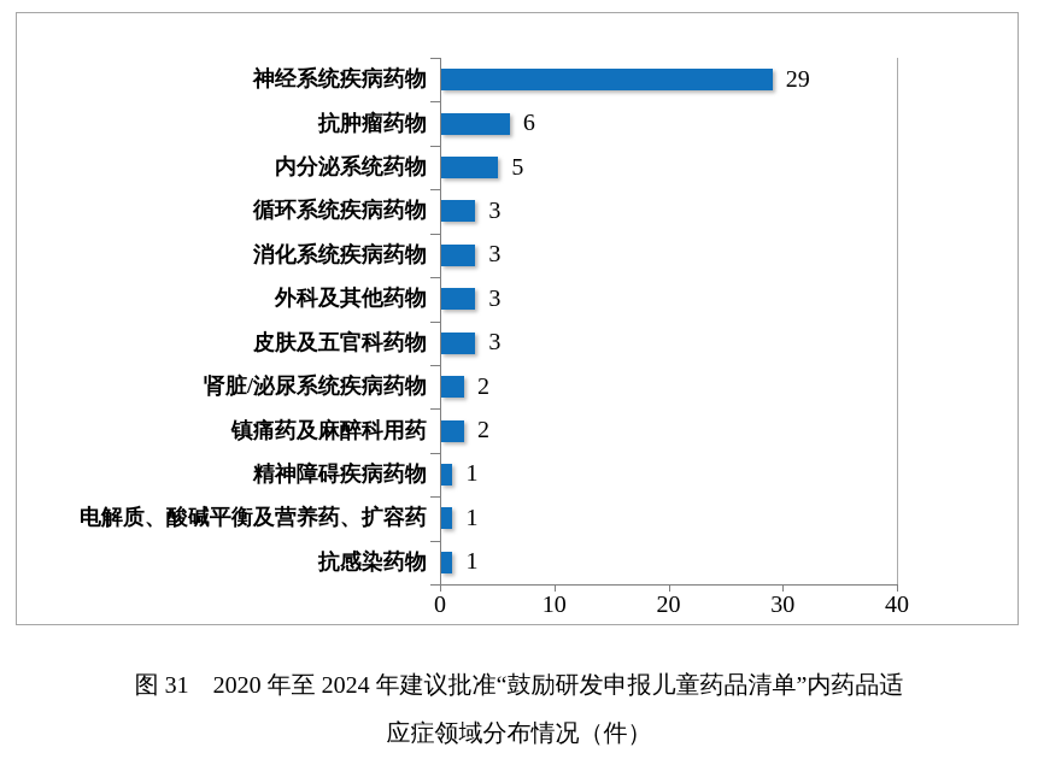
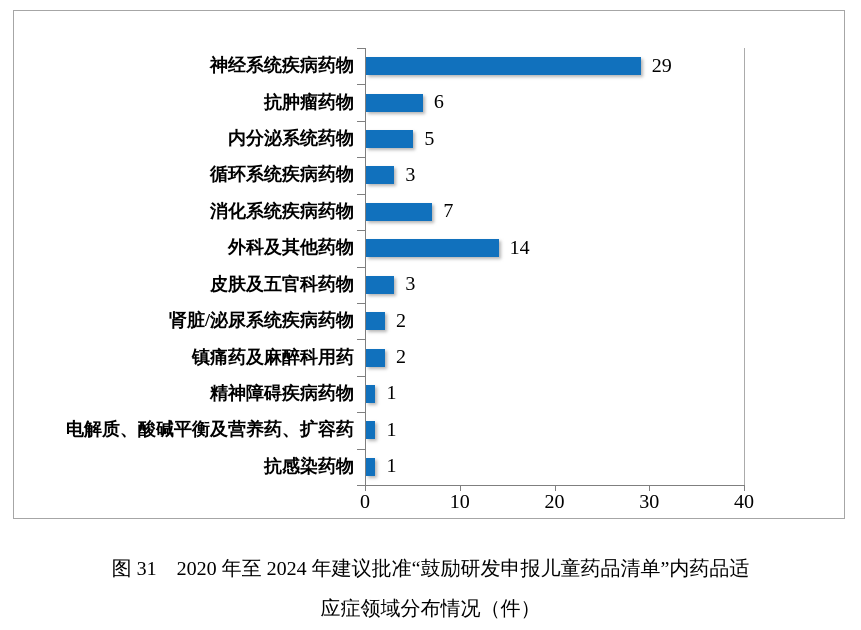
消化系统疾病药物: 3 -> 7
外科及其他药物: 3 -> 14
